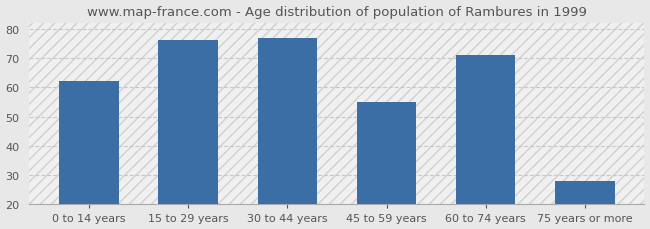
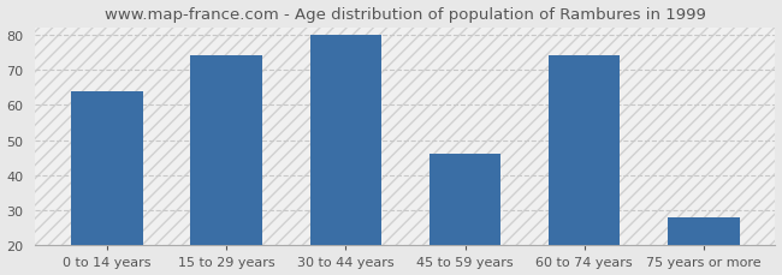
0 to 14 years: 62 -> 64
15 to 29 years: 76 -> 74
30 to 44 years: 77 -> 80
45 to 59 years: 55 -> 46
60 to 74 years: 71 -> 74
